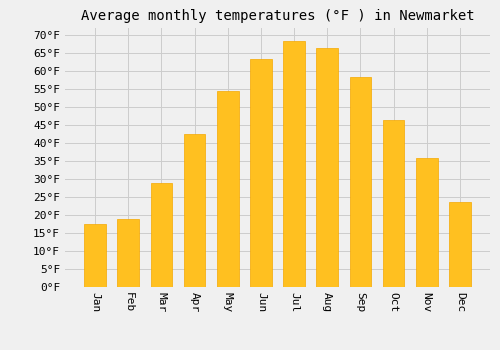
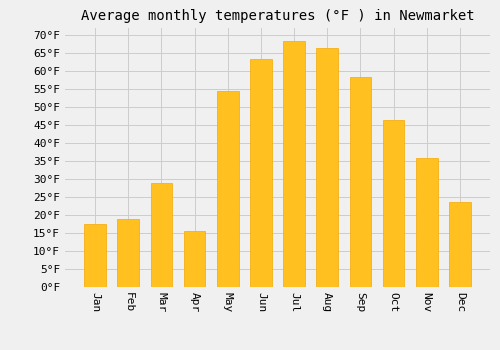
Apr: 42.5°F -> 15.5°F
